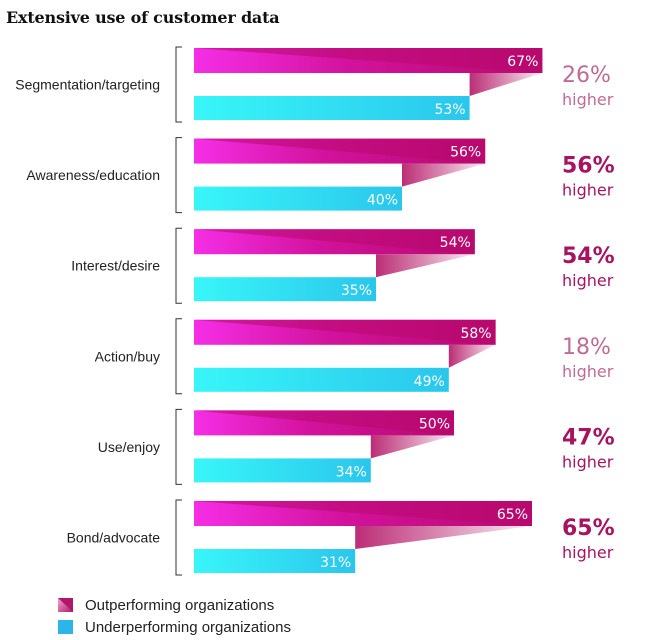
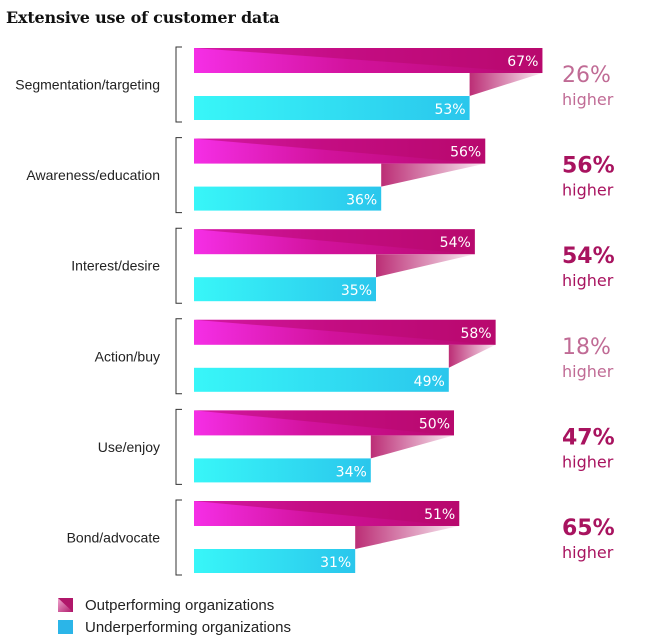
Underperforming organizations/Awareness/education: 40% -> 36%
Outperforming organizations/Bond/advocate: 65% -> 51%
